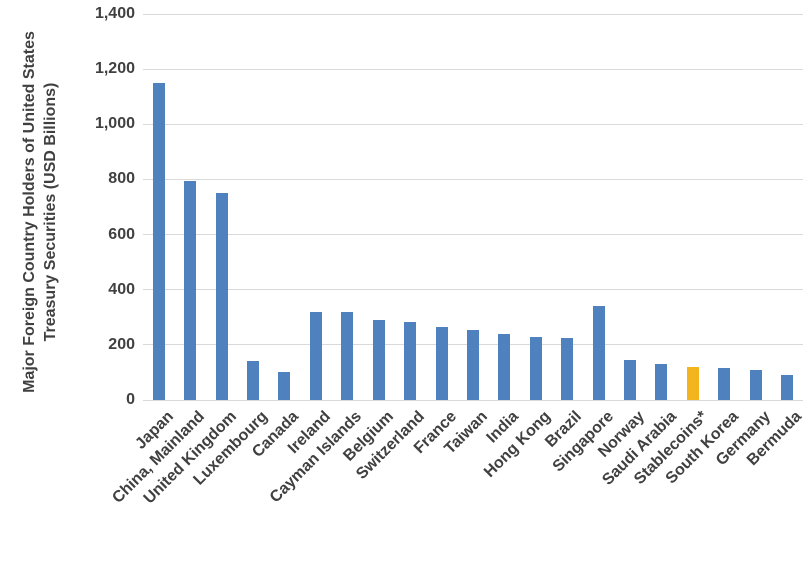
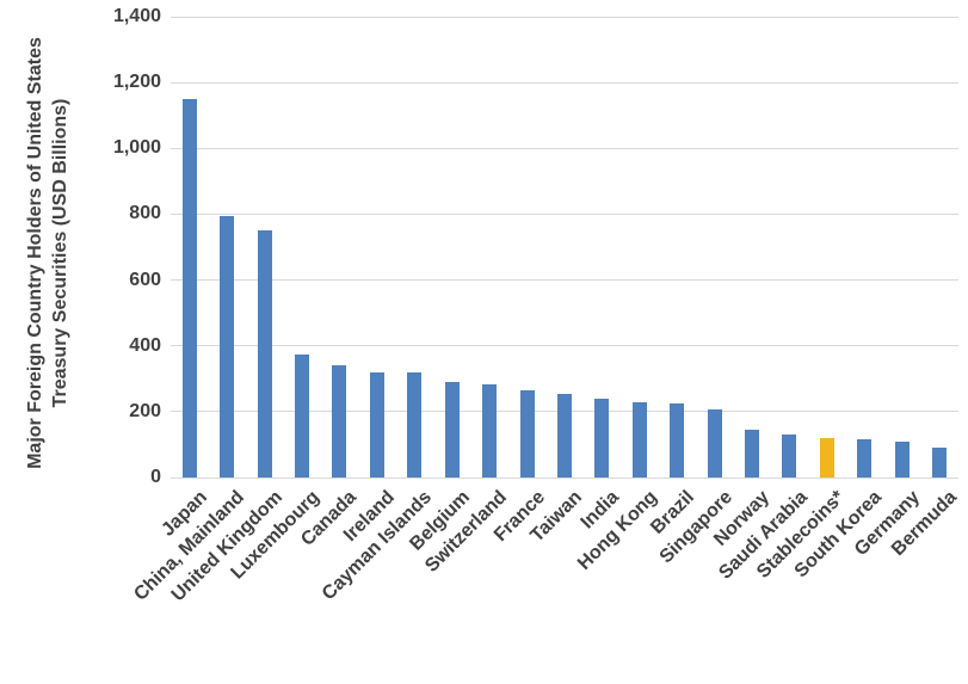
Luxembourg: 140 -> 380
Canada: 100 -> 340
Singapore: 340 -> 200
